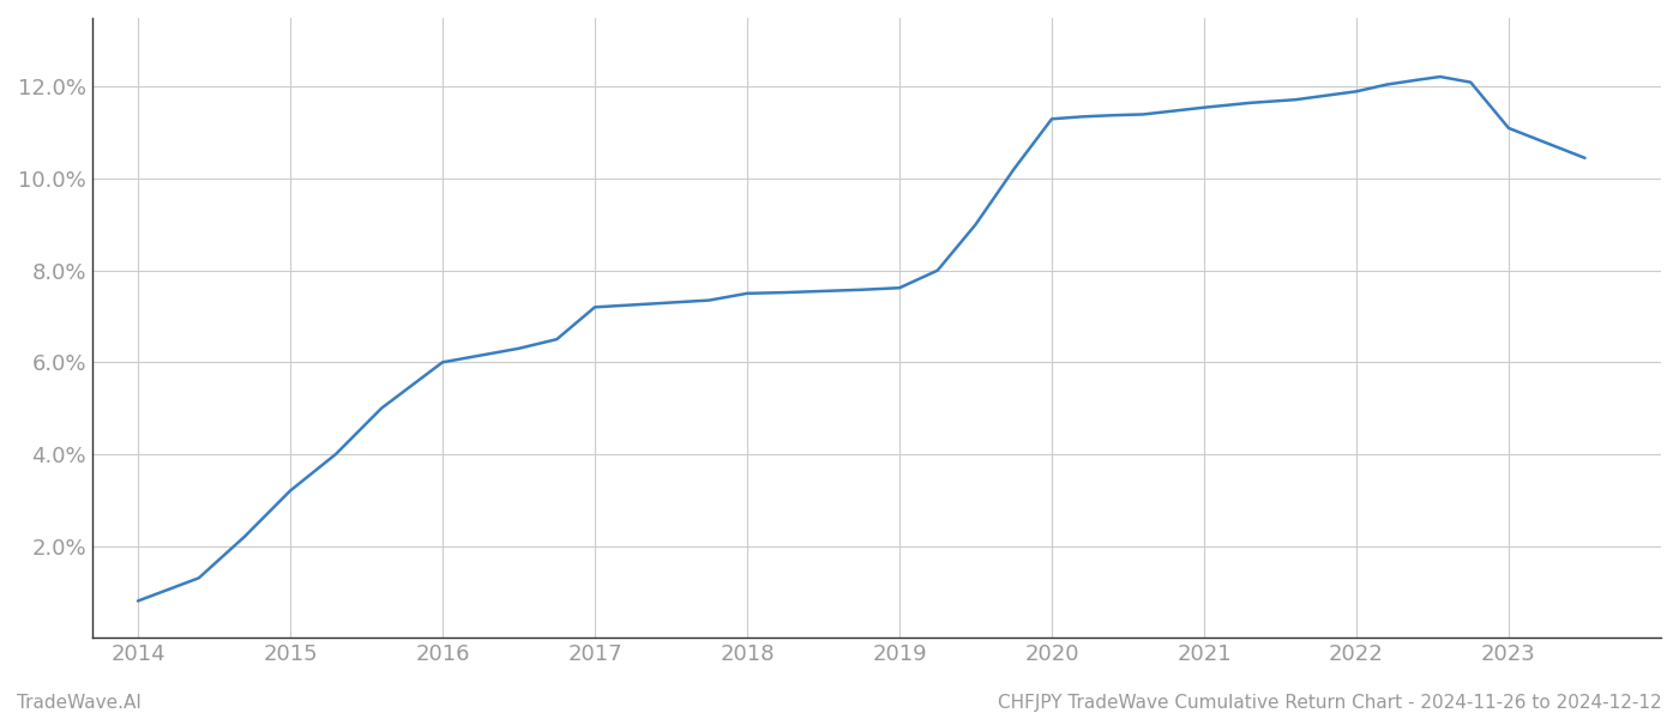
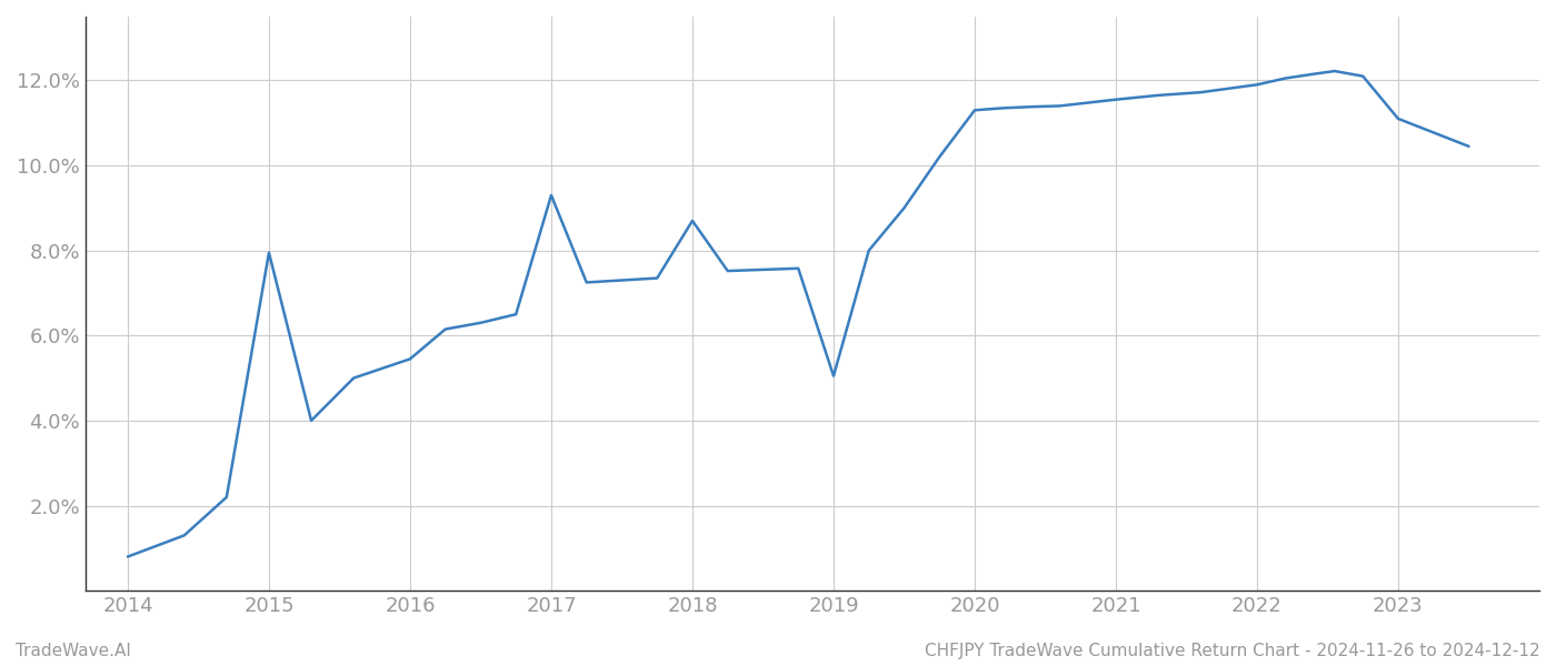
2015: 3.20% -> 7.95%
2016: 6.00% -> 5.45%
2017: 7.20% -> 9.30%
2018: 7.50% -> 8.70%
2019: 7.62% -> 5.05%
